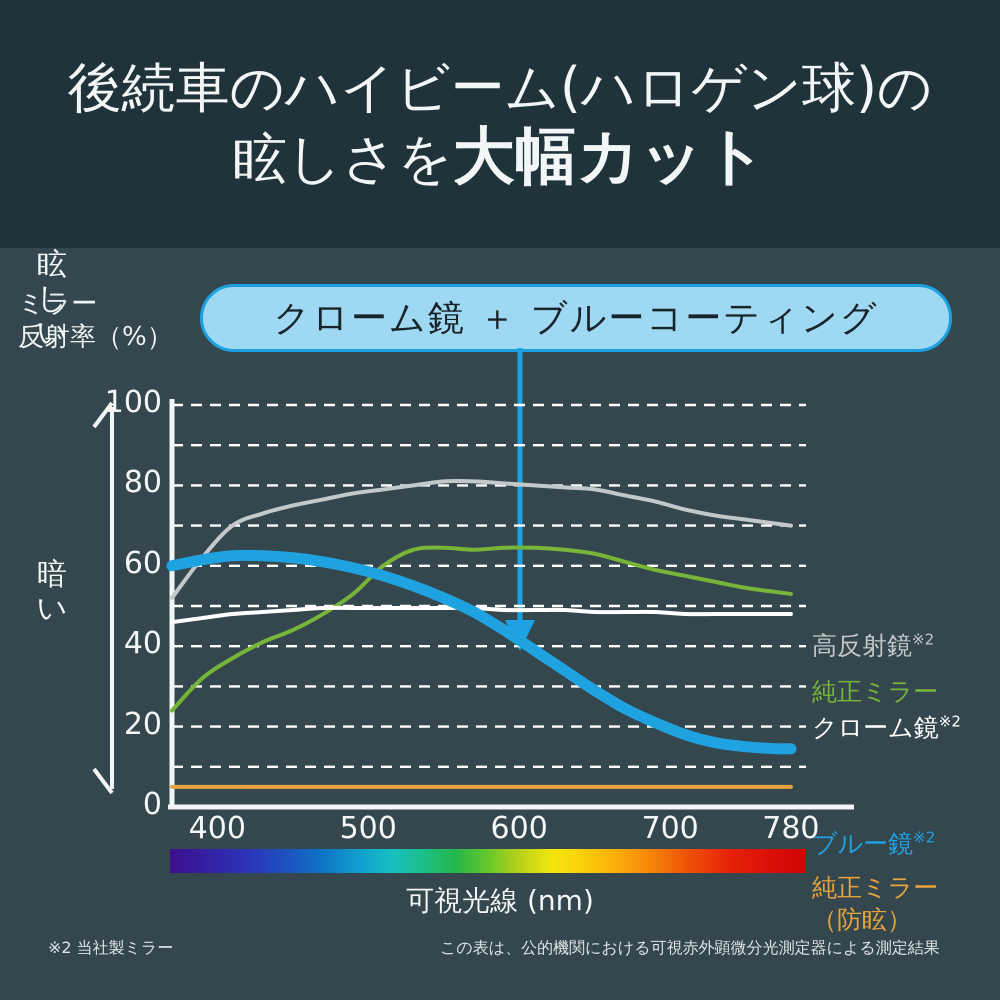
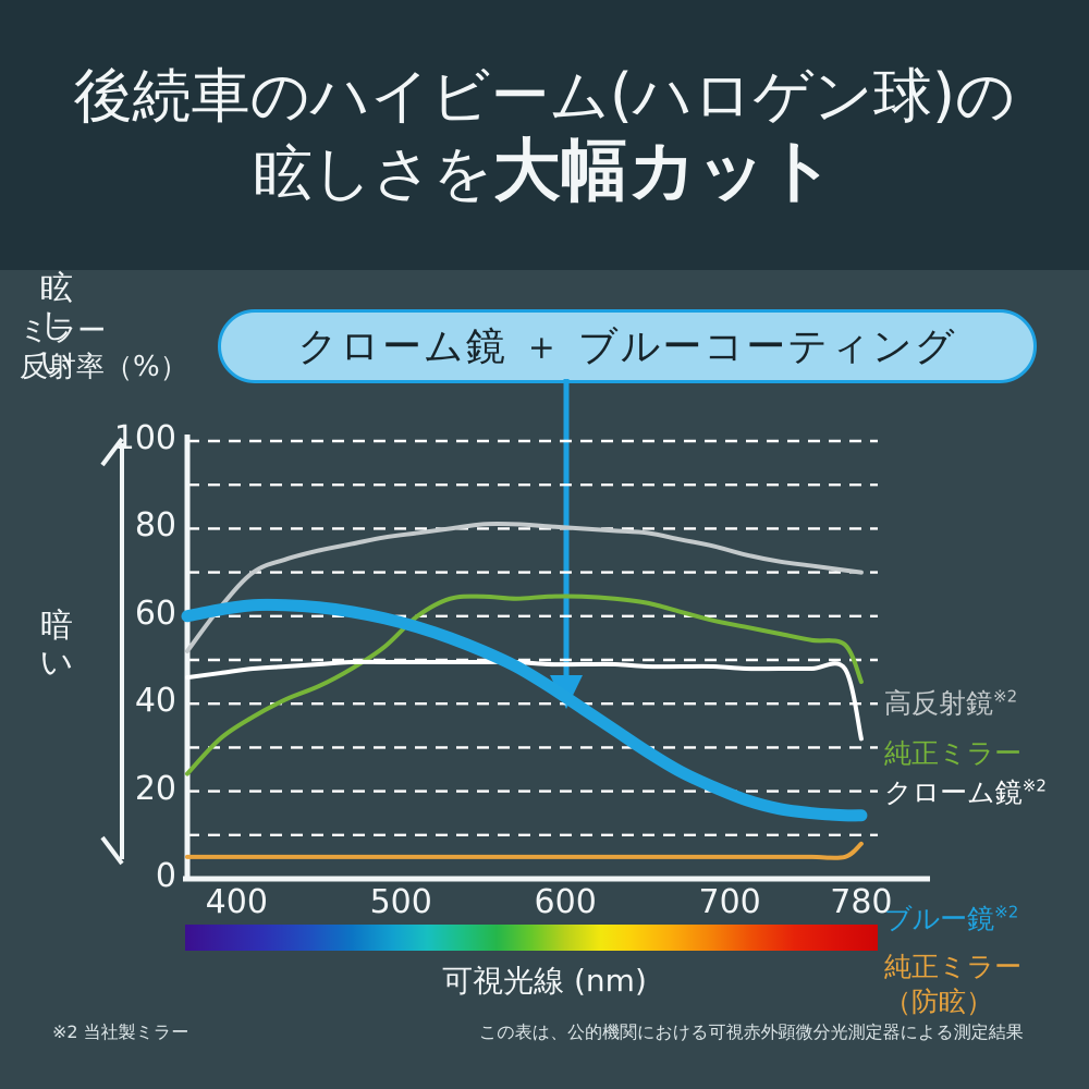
純正ミラー/780: 53 -> 45
クローム鏡/780: 48 -> 32
純正ミラー（防眩）/780: 5 -> 8
